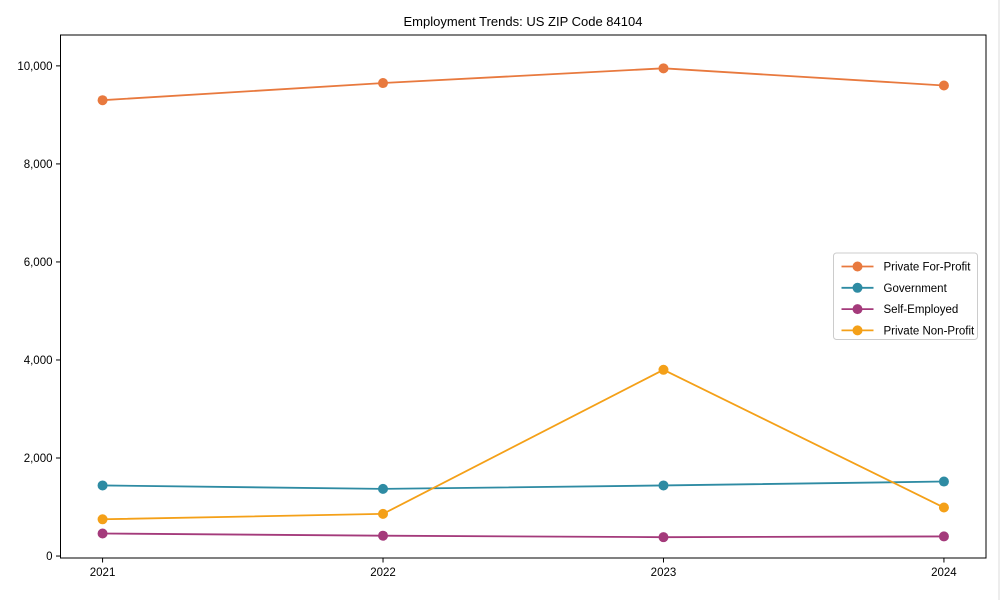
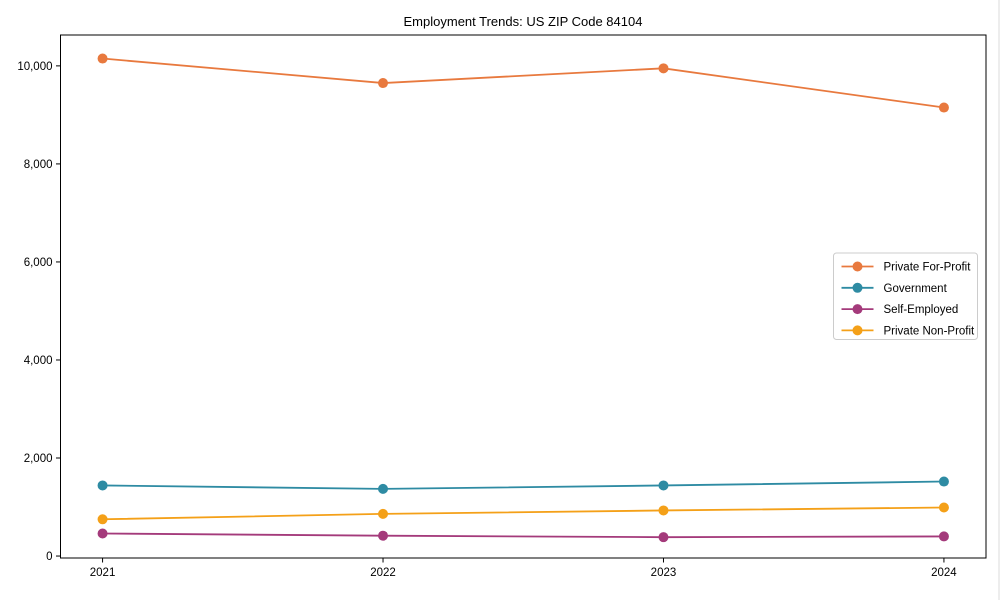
Private For-Profit/2021: 9300 -> 10200
Private Non-Profit/2023: 3800 -> 900
Private For-Profit/2024: 9600 -> 9200
